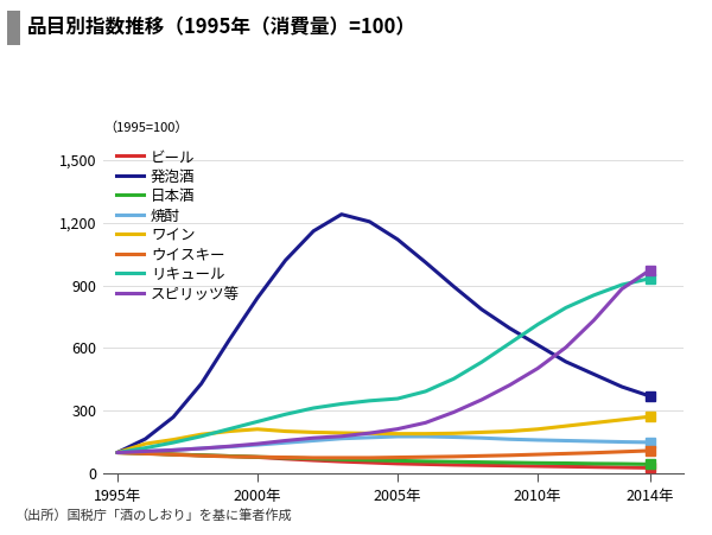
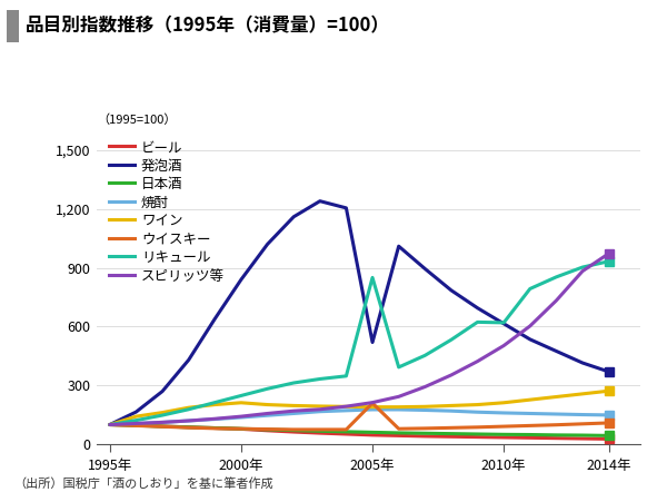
発泡酒/2005年: 1,120 -> 520
ウイスキー/2005年: 80 -> 210
リキュール/2005年: 360 -> 850
リキュール/2010年: 710 -> 620
